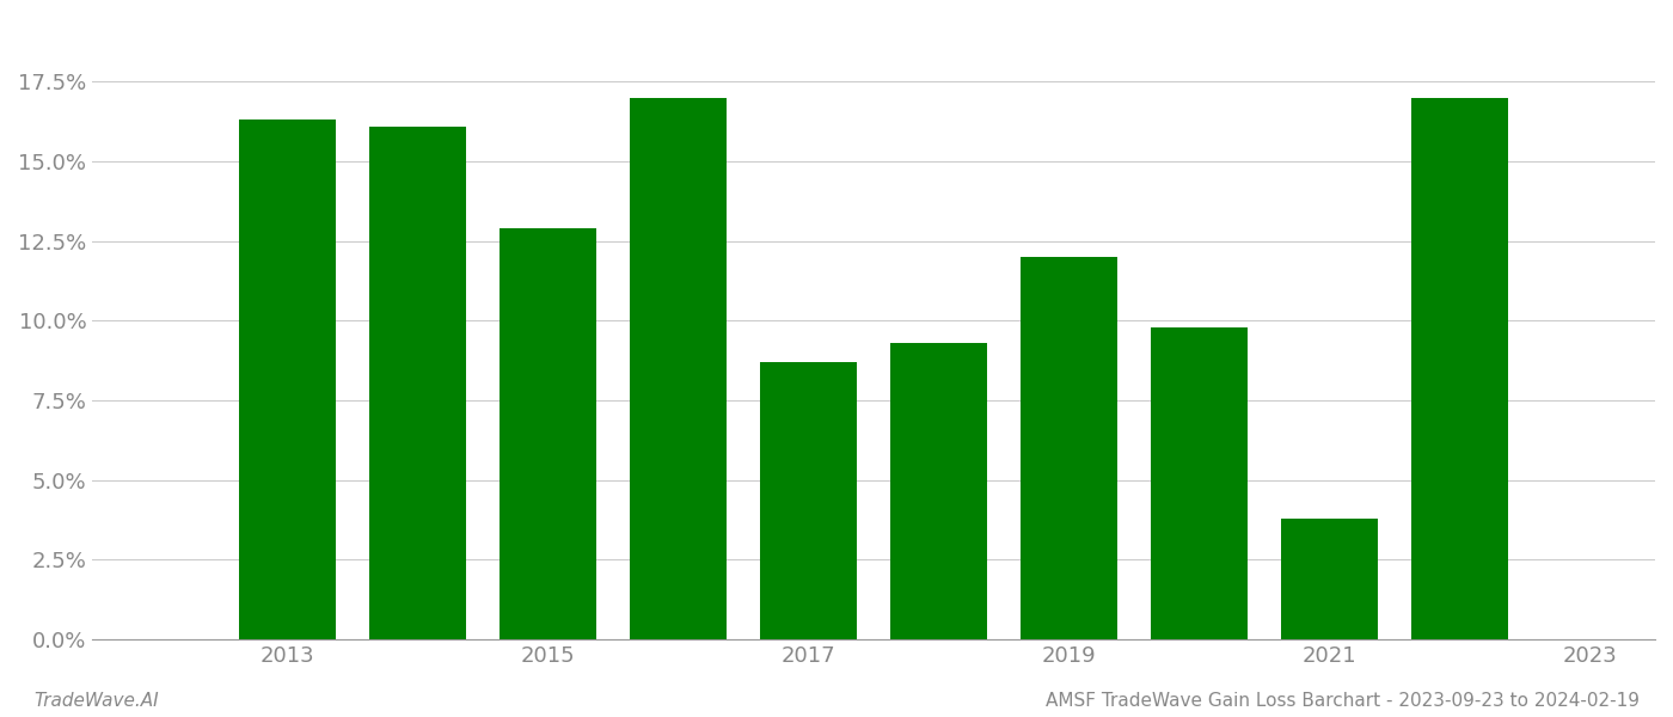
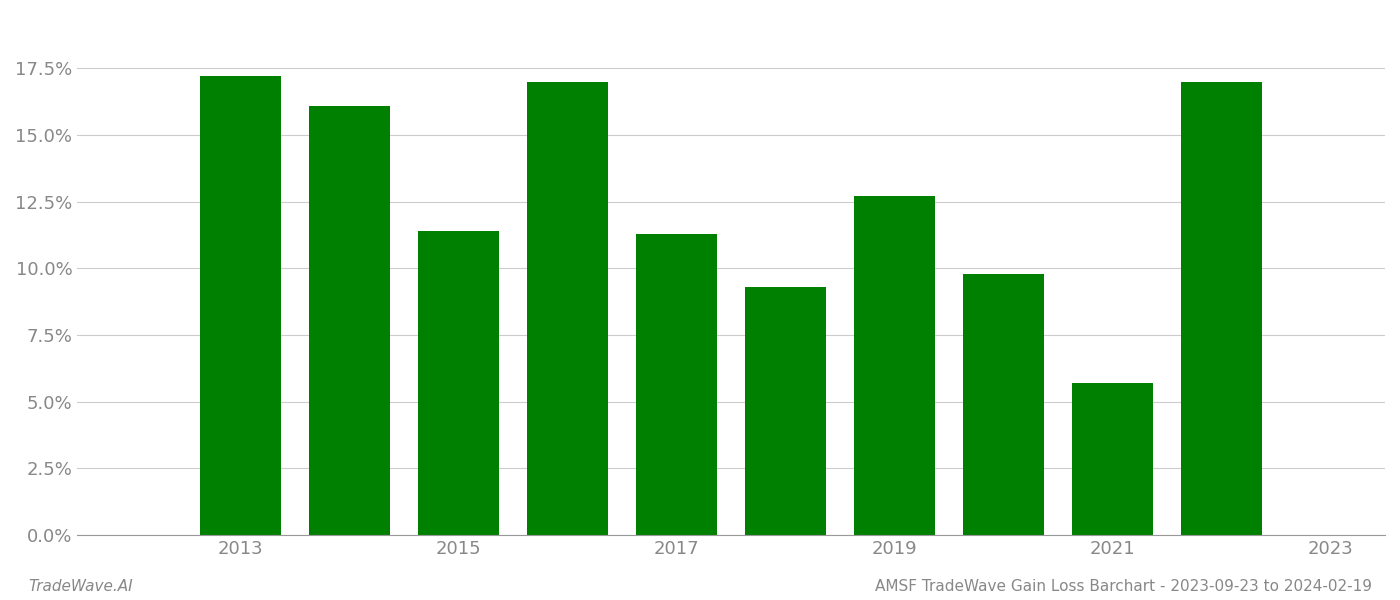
2013: 16.3% -> 17.2%
2015: 12.9% -> 11.4%
2017: 8.7% -> 11.3%
2019: 12.0% -> 12.7%
2021: 3.8% -> 5.7%
